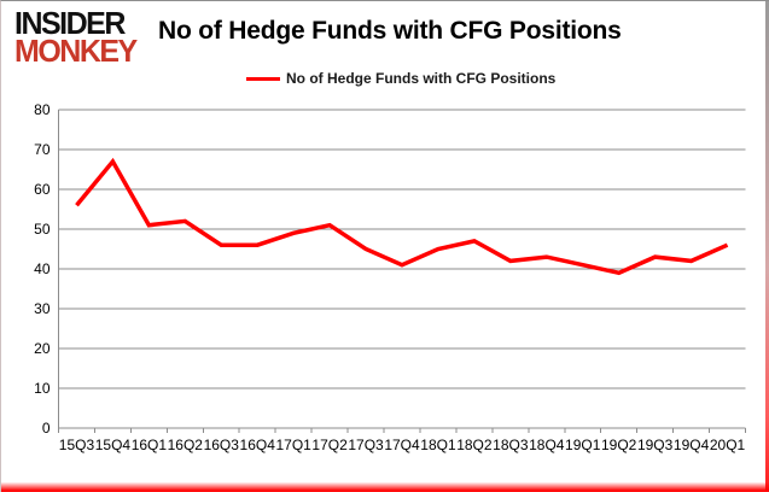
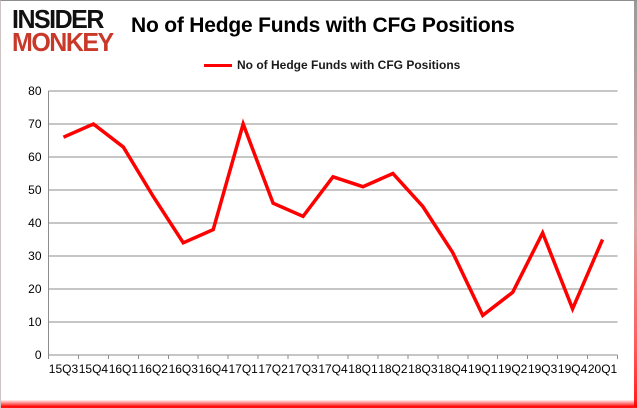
15Q3: 56 -> 66
15Q4: 67 -> 70
16Q1: 51 -> 63
16Q2: 52 -> 48
16Q3: 46 -> 34
16Q4: 46 -> 38
17Q1: 49 -> 70
17Q2: 51 -> 46
17Q3: 45 -> 42
17Q4: 41 -> 54
18Q1: 45 -> 51
18Q2: 47 -> 55
18Q3: 42 -> 45
18Q4: 43 -> 31
19Q1: 41 -> 12
19Q2: 39 -> 19
19Q3: 43 -> 37
19Q4: 42 -> 14
20Q1: 46 -> 35
